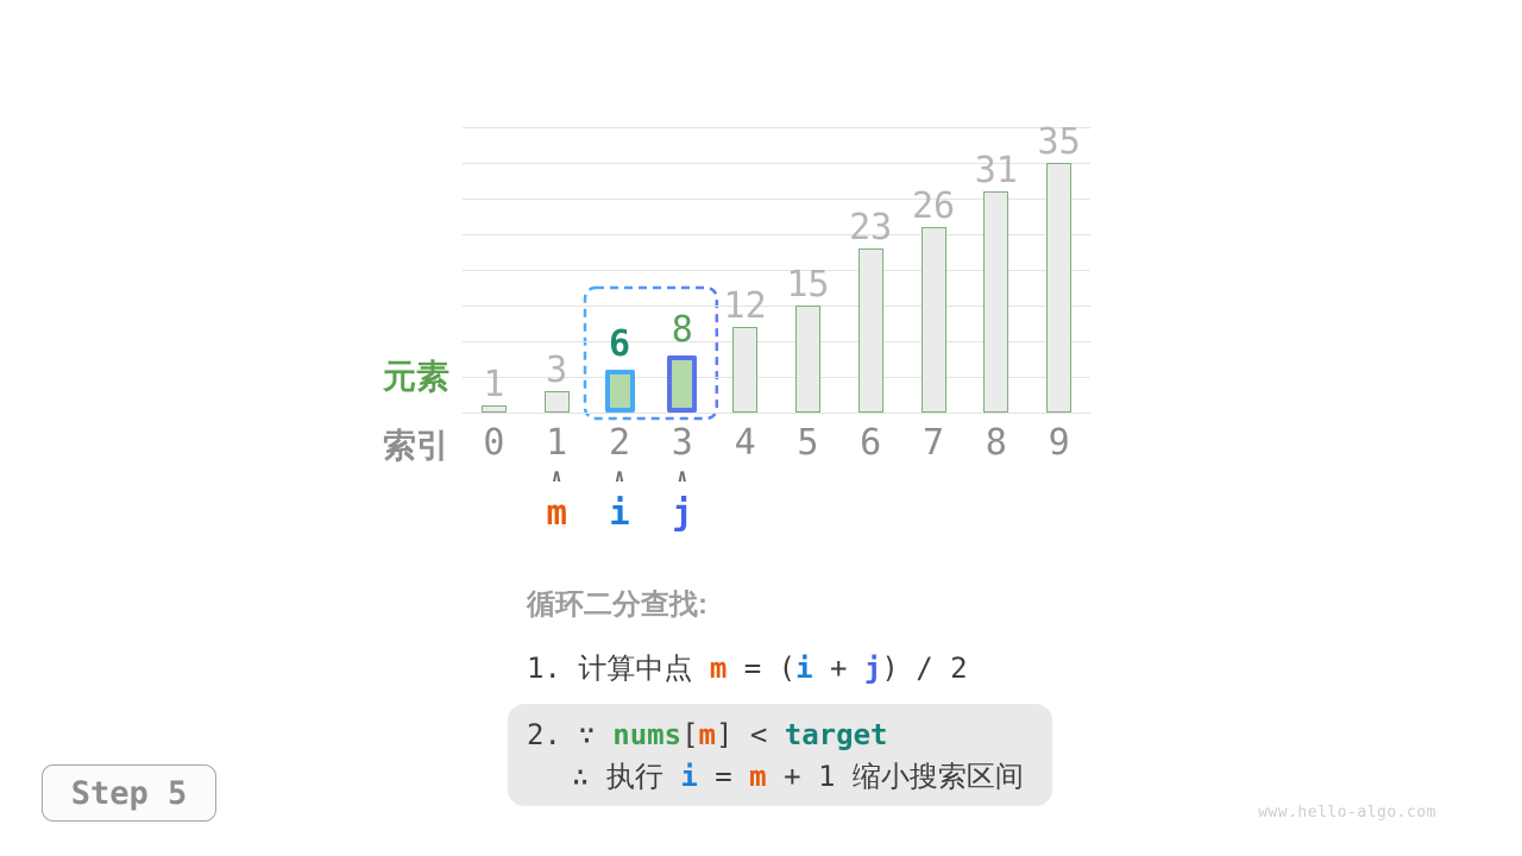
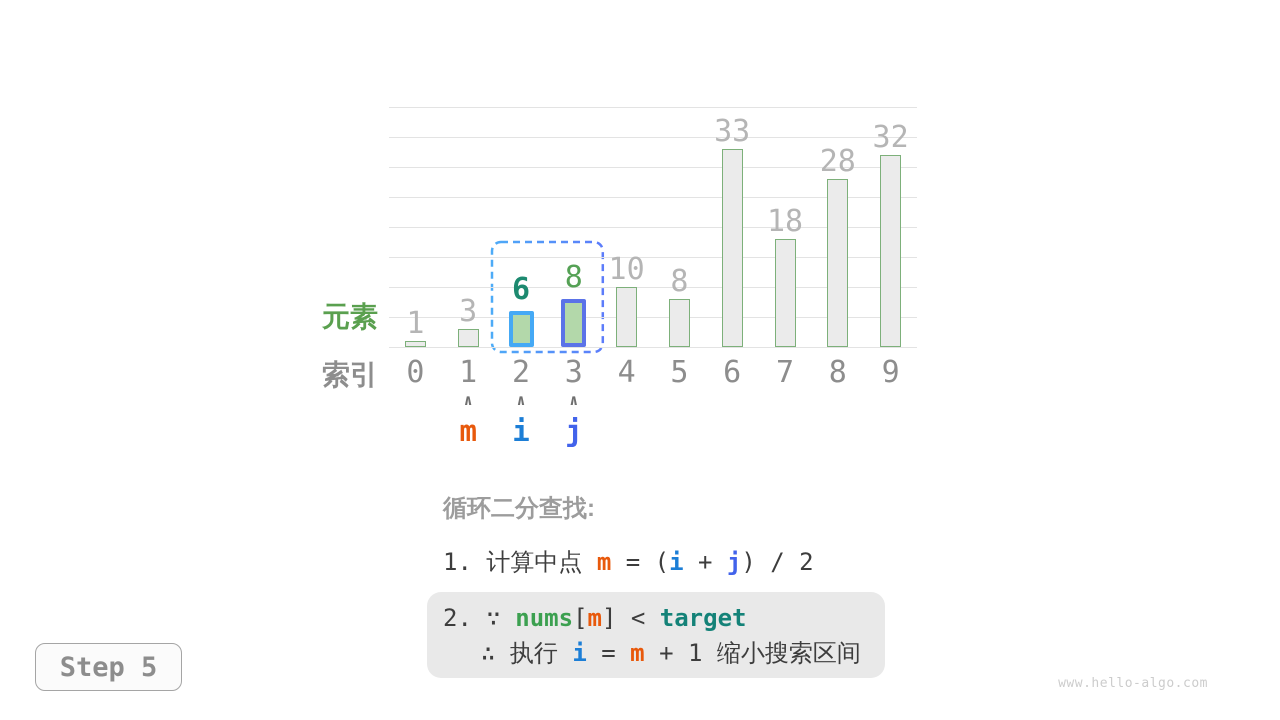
4: 12 -> 10
5: 15 -> 8
6: 23 -> 33
7: 26 -> 18
8: 31 -> 28
9: 35 -> 32
